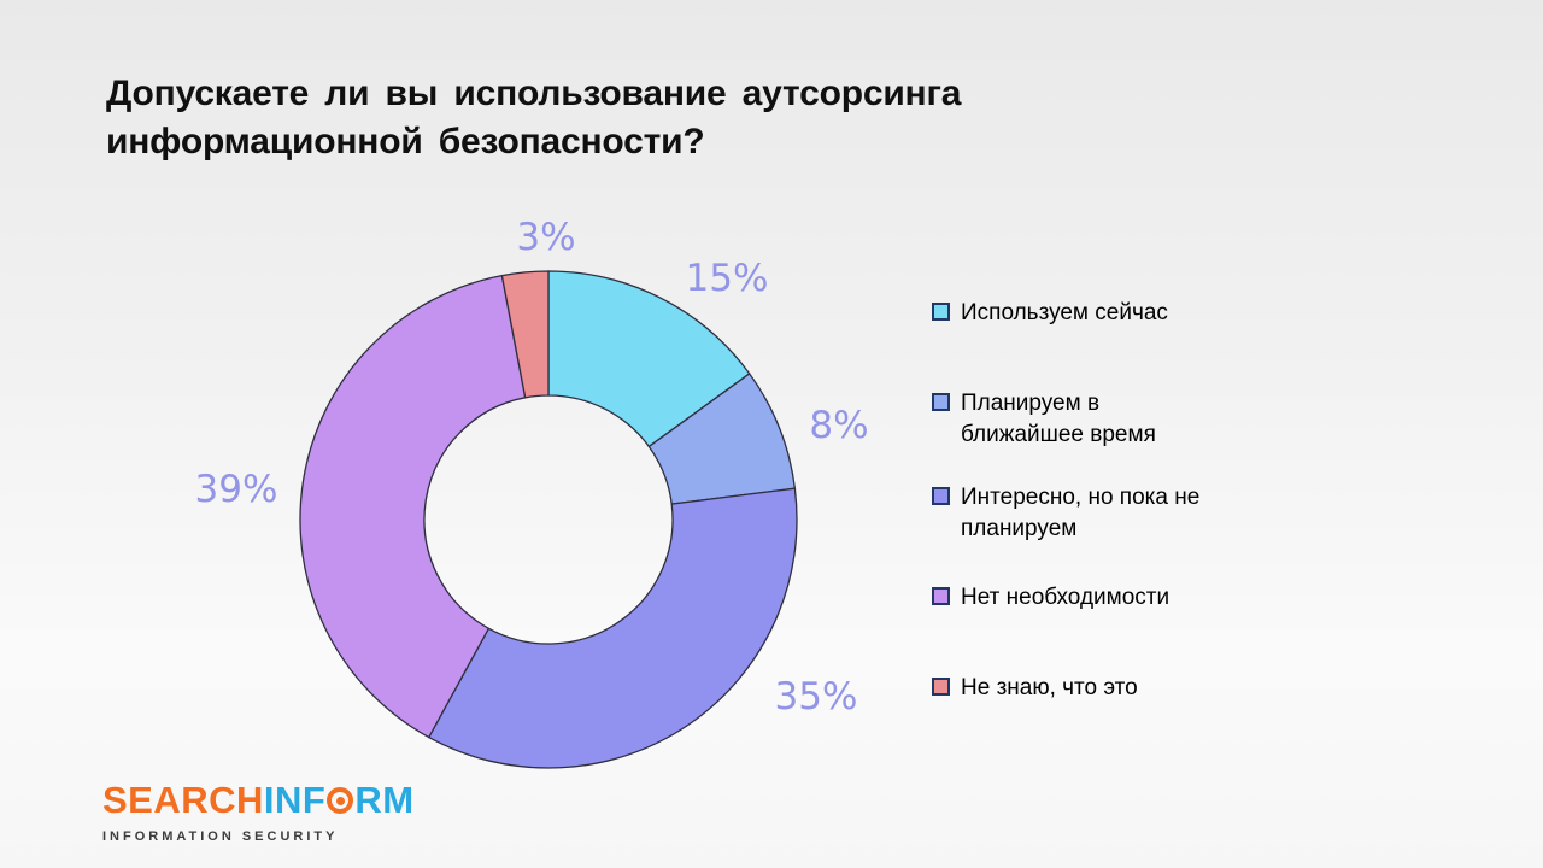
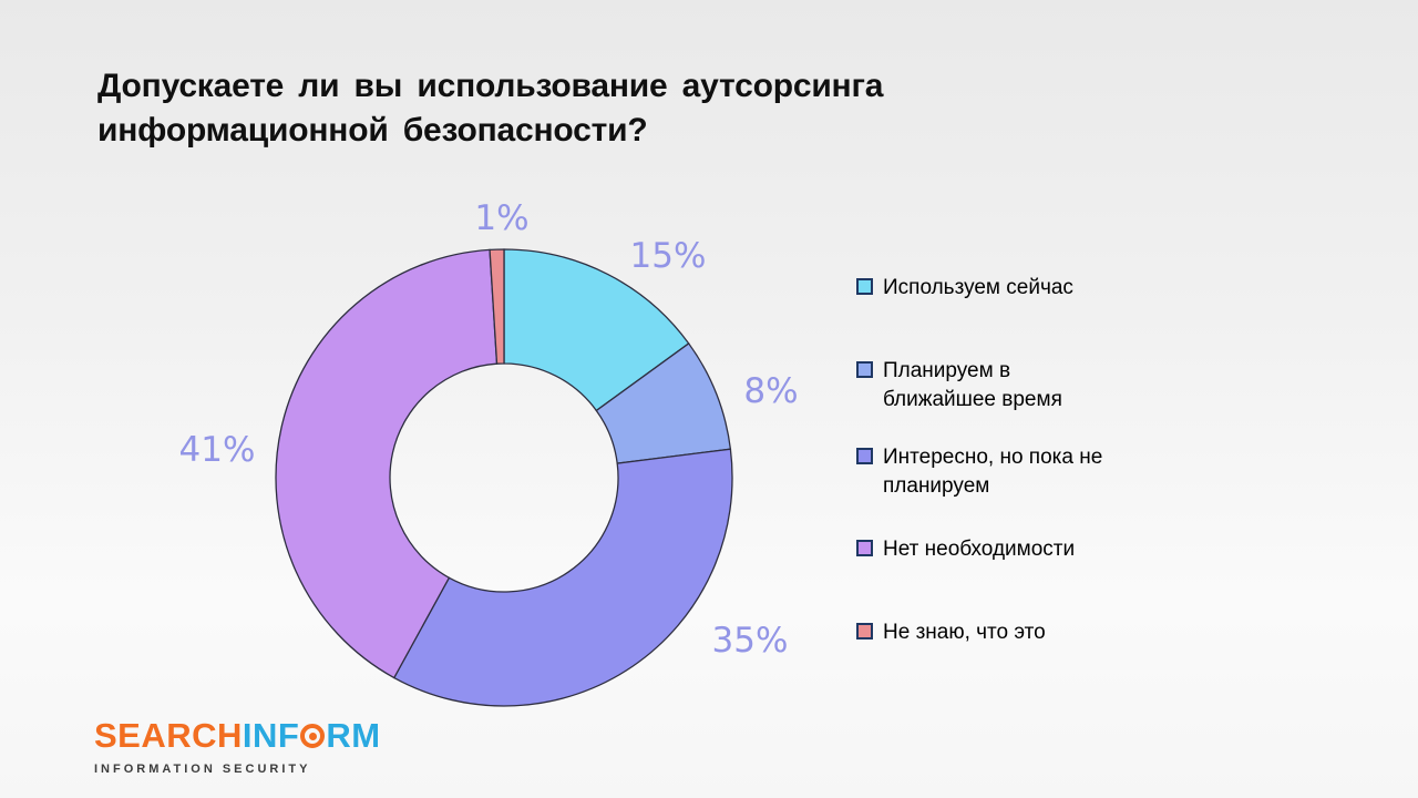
Нет необходимости: 39% -> 41%
Не знаю, что это: 3% -> 1%
